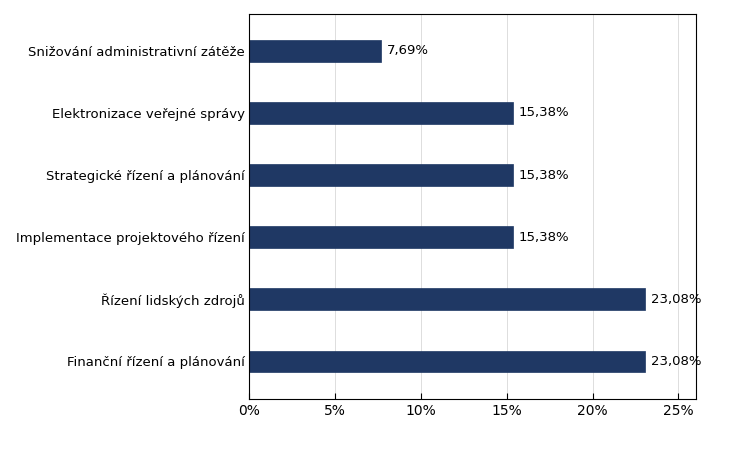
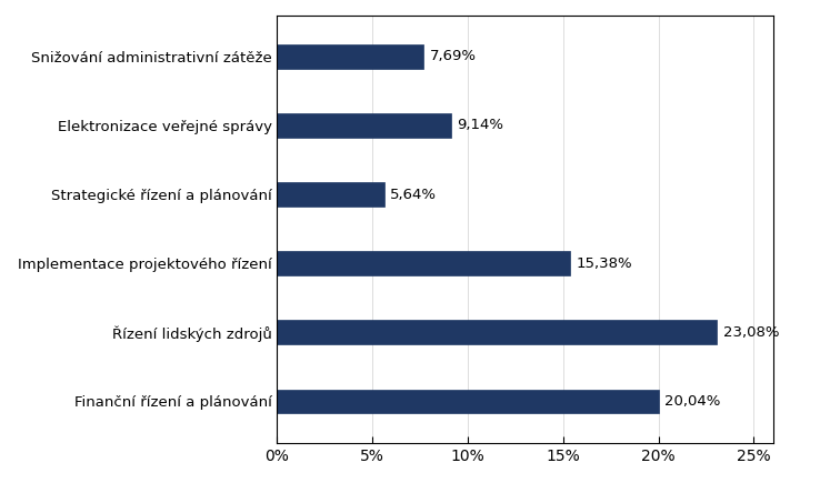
Elektronizace veřejné správy: 15,38% -> 9,14%
Strategické řízení a plánování: 15,38% -> 5,64%
Finanční řízení a plánování: 23,08% -> 20,04%
